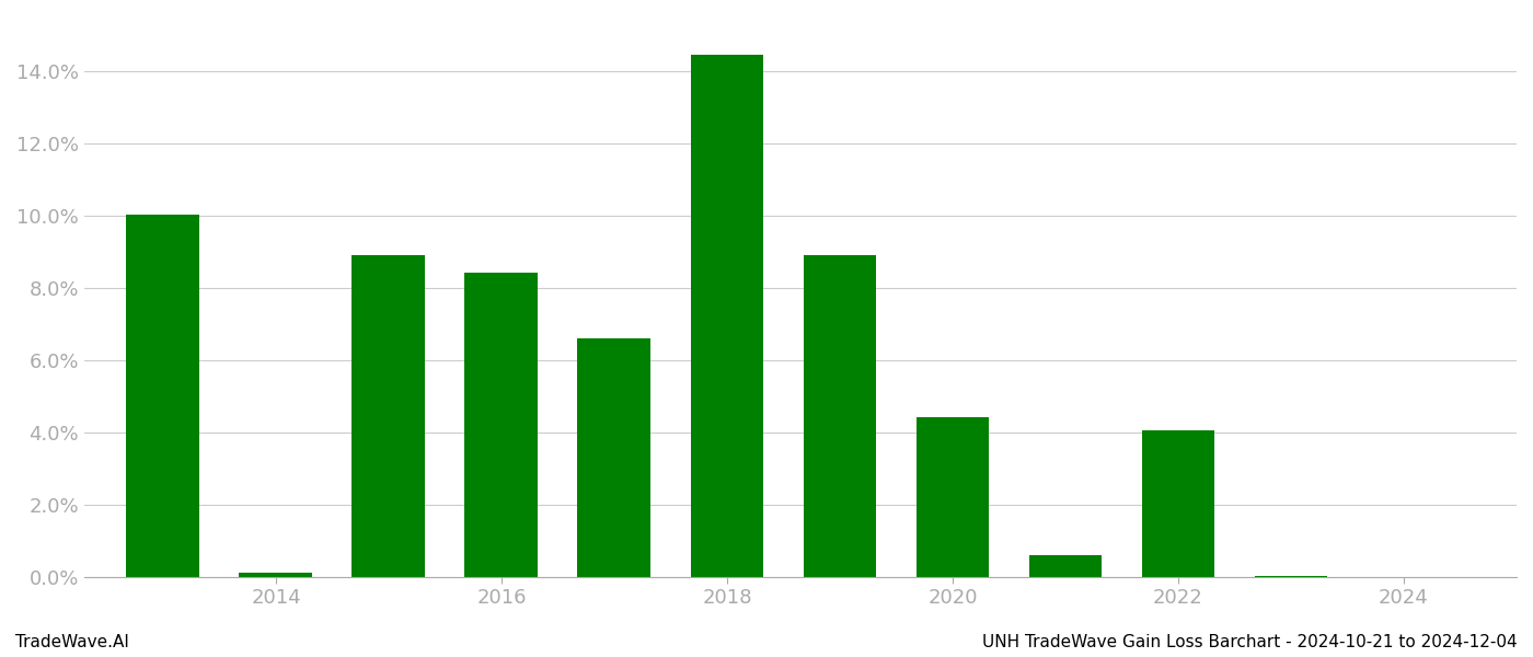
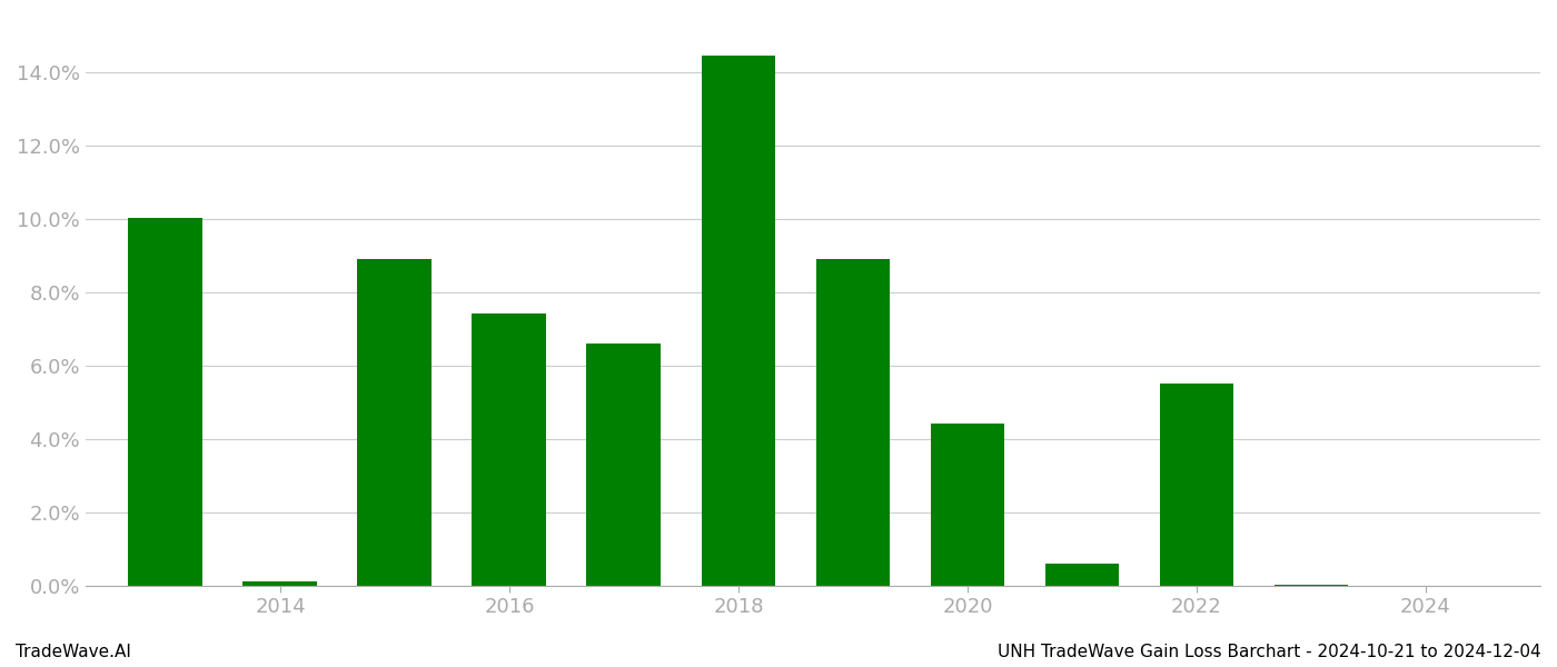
2016: 8.40% -> 7.40%
2022: 4.05% -> 5.50%
